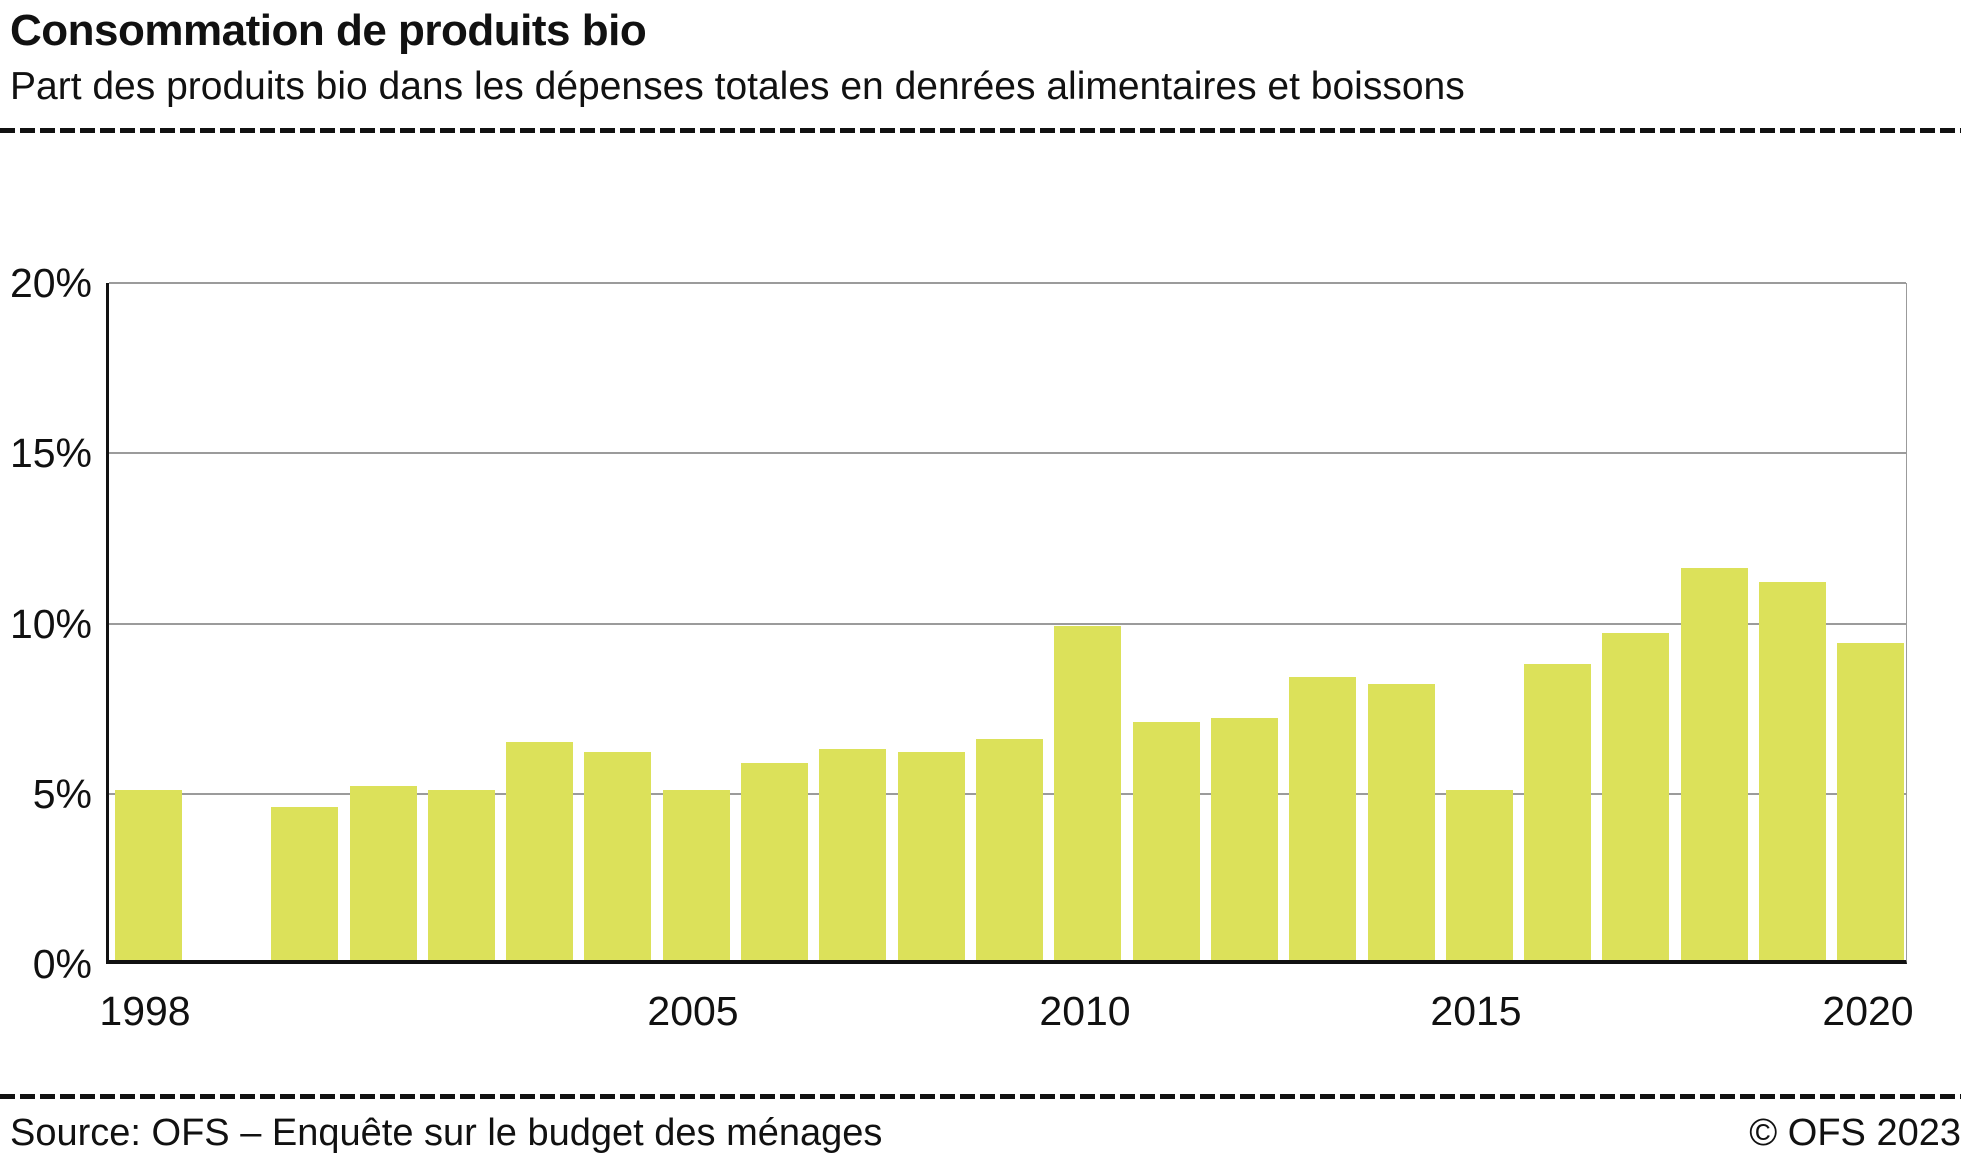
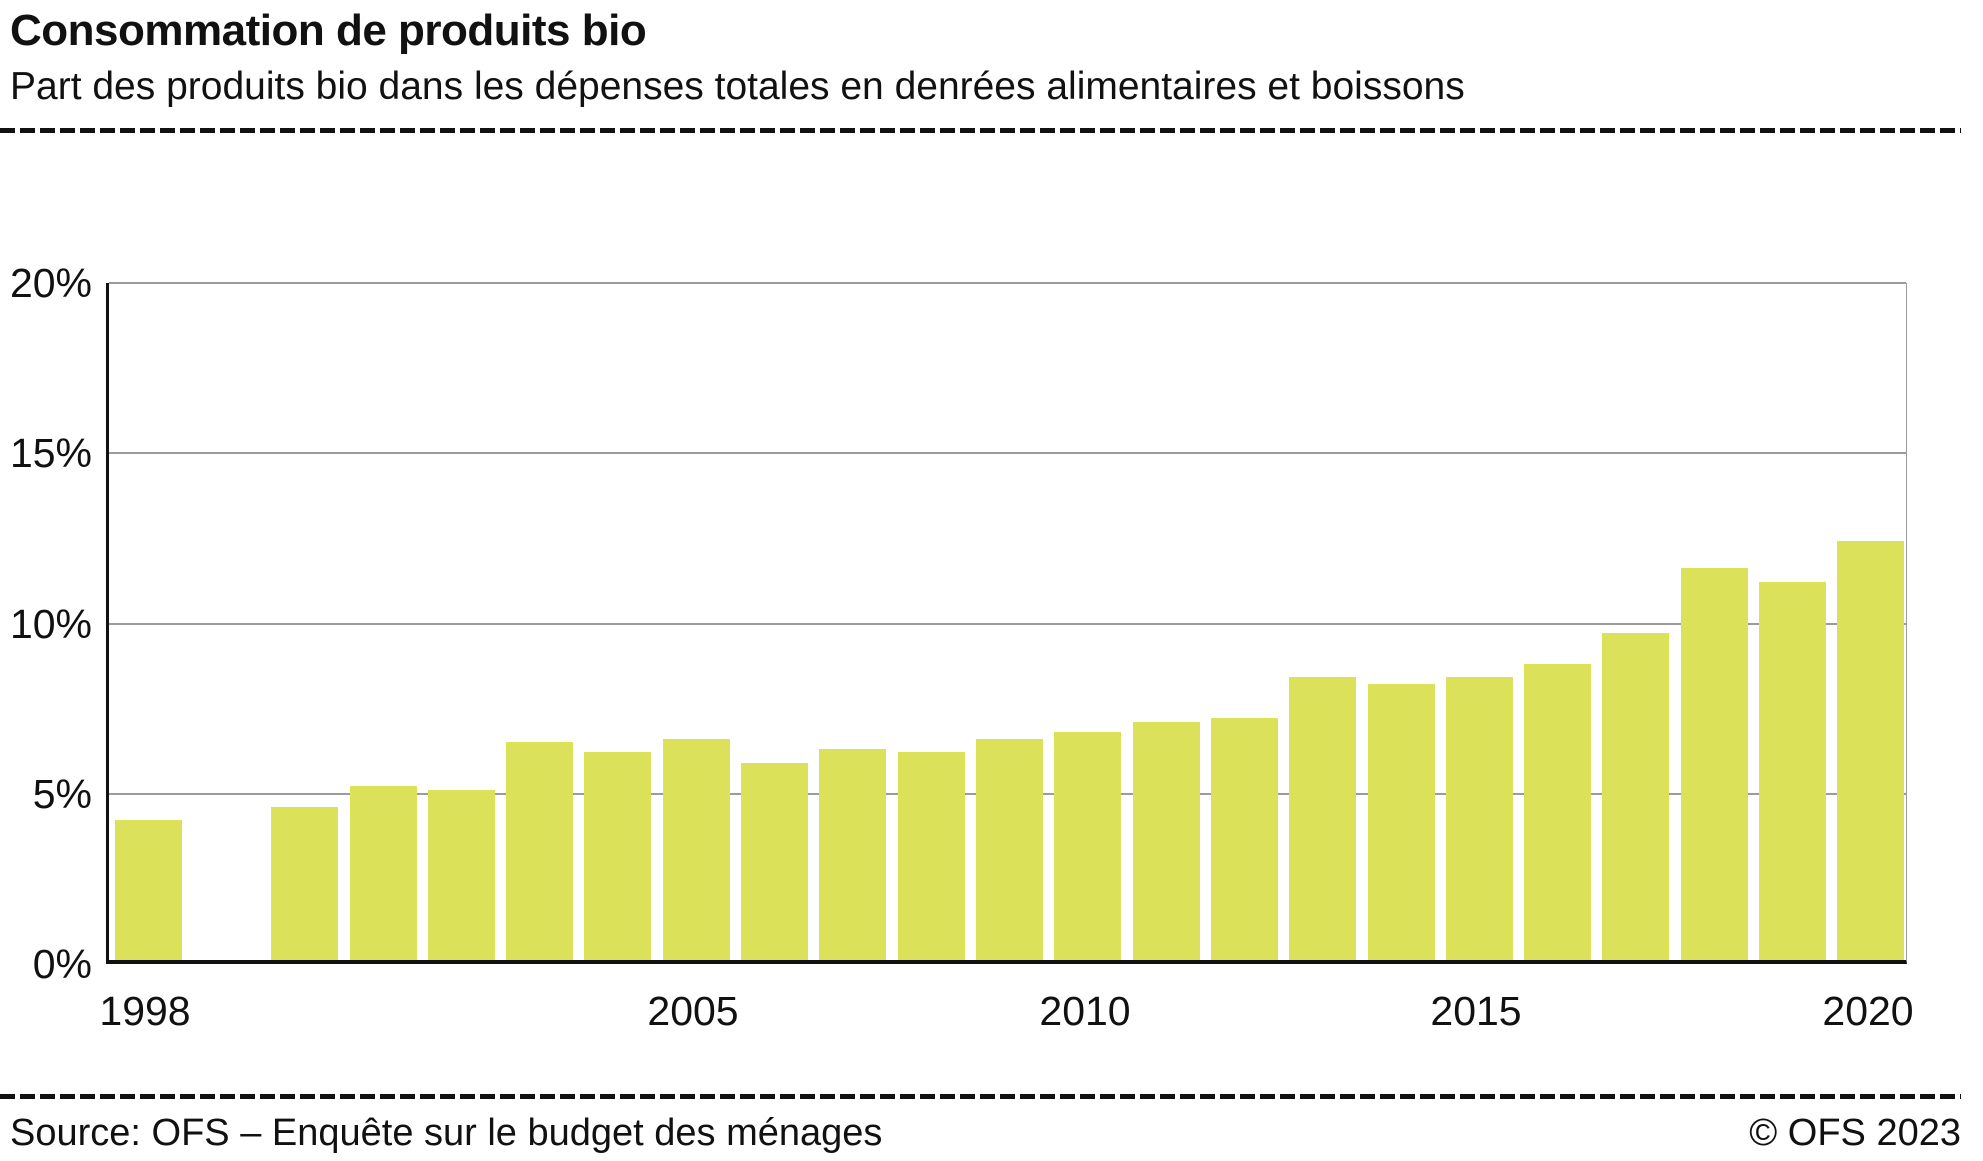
1998: 5.0% -> 4.1%
2005: 5.0% -> 6.5%
2010: 9.8% -> 6.7%
2015: 5.0% -> 8.3%
2020: 9.3% -> 12.3%
